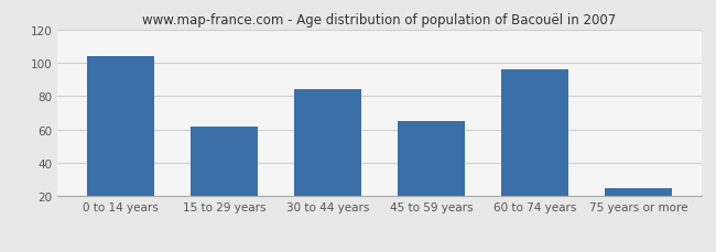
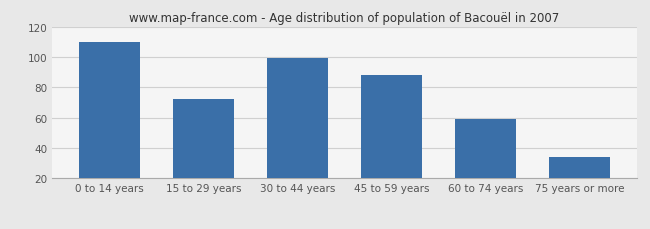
0 to 14 years: 104 -> 110
15 to 29 years: 62 -> 72
30 to 44 years: 84 -> 99
45 to 59 years: 65 -> 88
60 to 74 years: 96 -> 59
75 years or more: 25 -> 34
